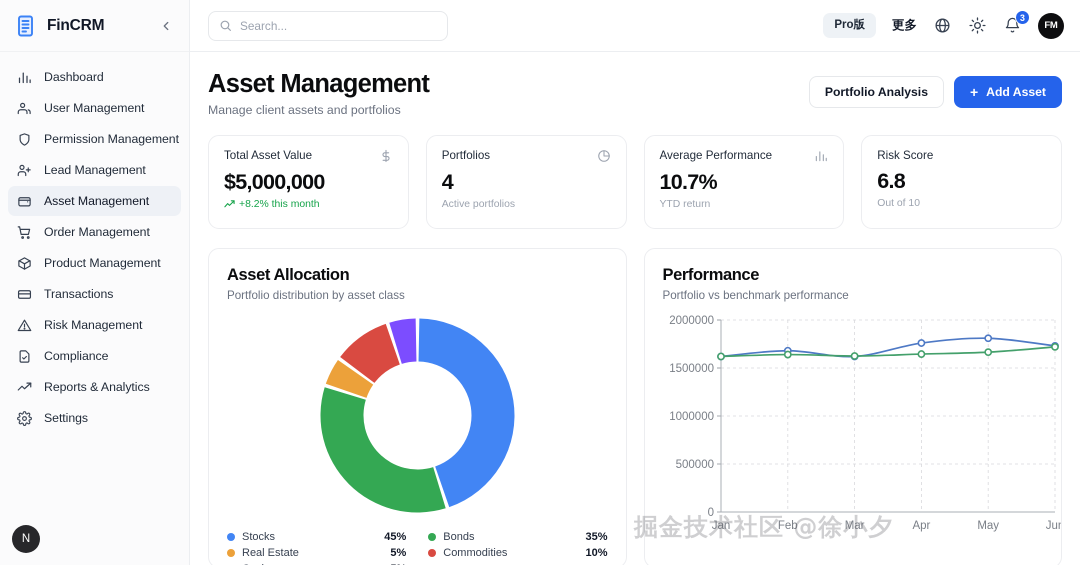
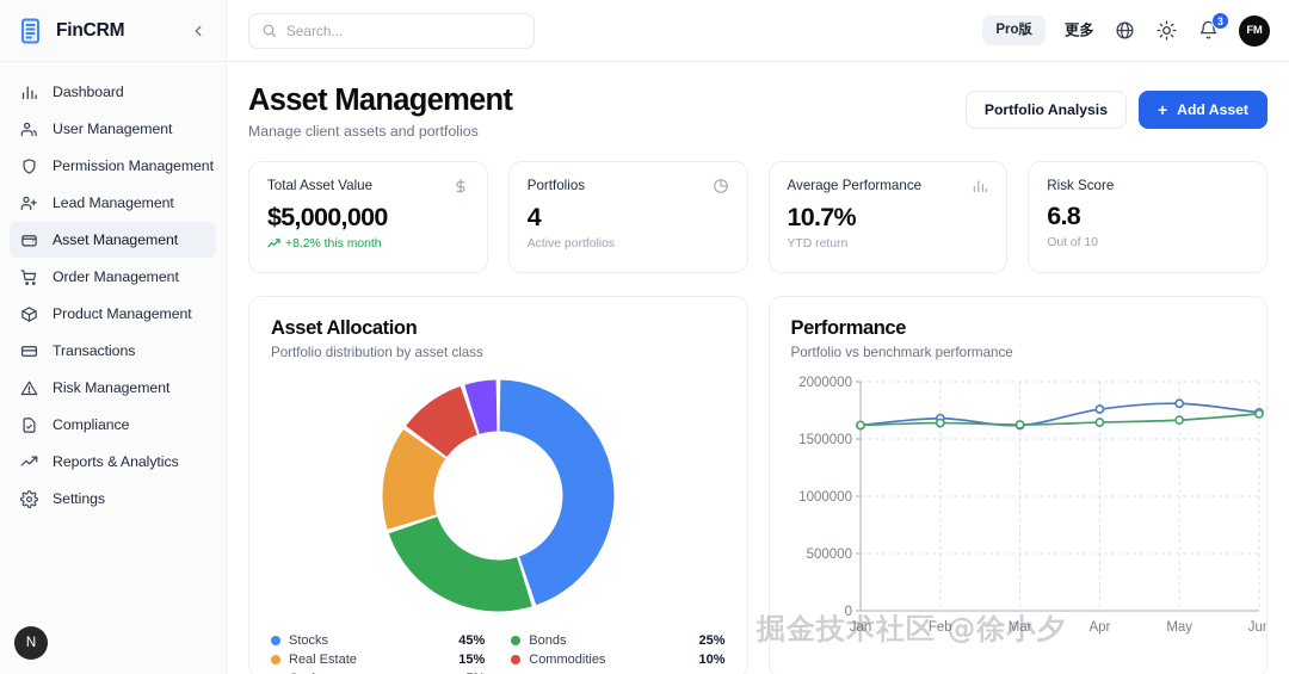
Asset Allocation/Bonds: 35% -> 25%
Asset Allocation/Real Estate: 5% -> 15%
